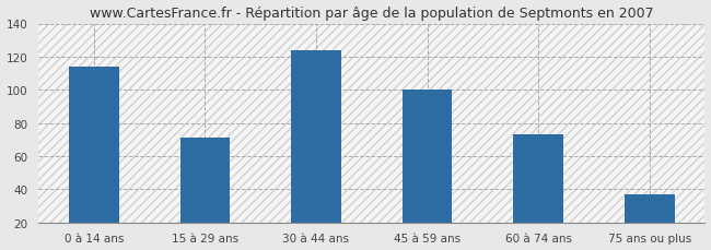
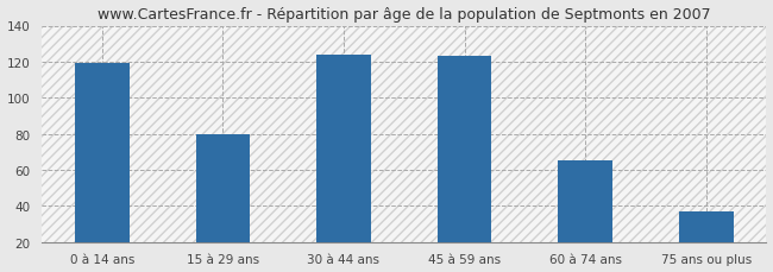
0 à 14 ans: 114 -> 119
15 à 29 ans: 71 -> 80
45 à 59 ans: 100 -> 123
60 à 74 ans: 73 -> 65
